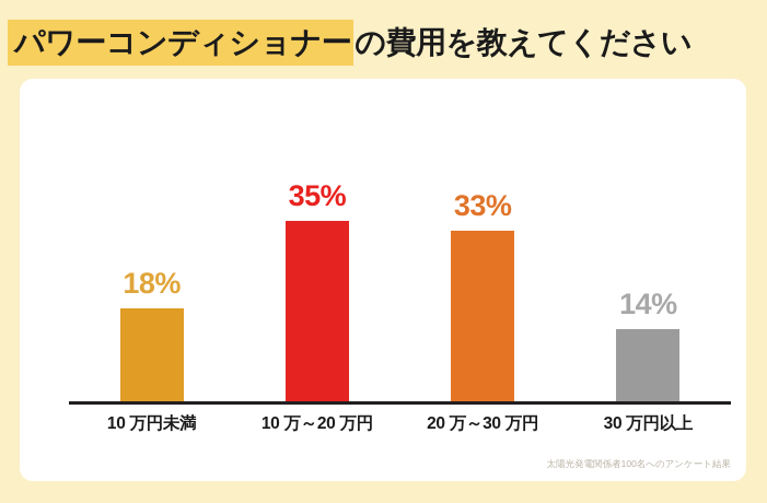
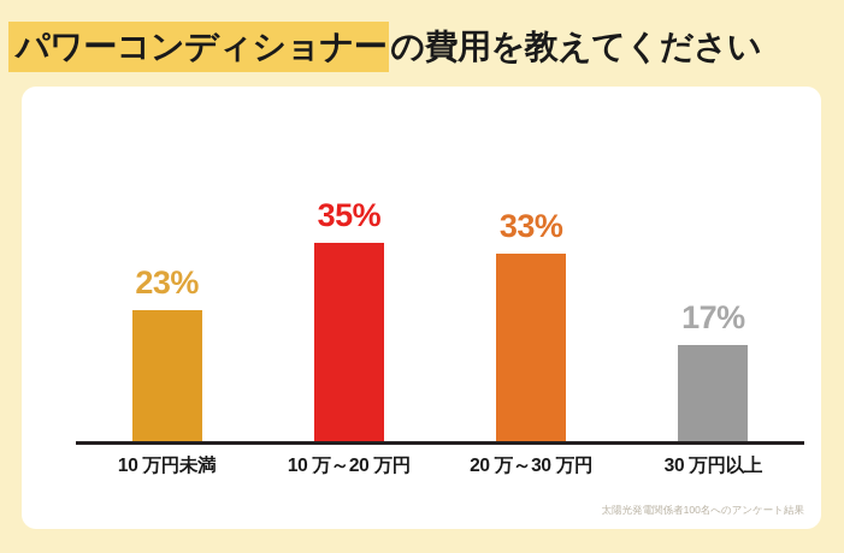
10 万円未満: 18% -> 23%
30 万円以上: 14% -> 17%
